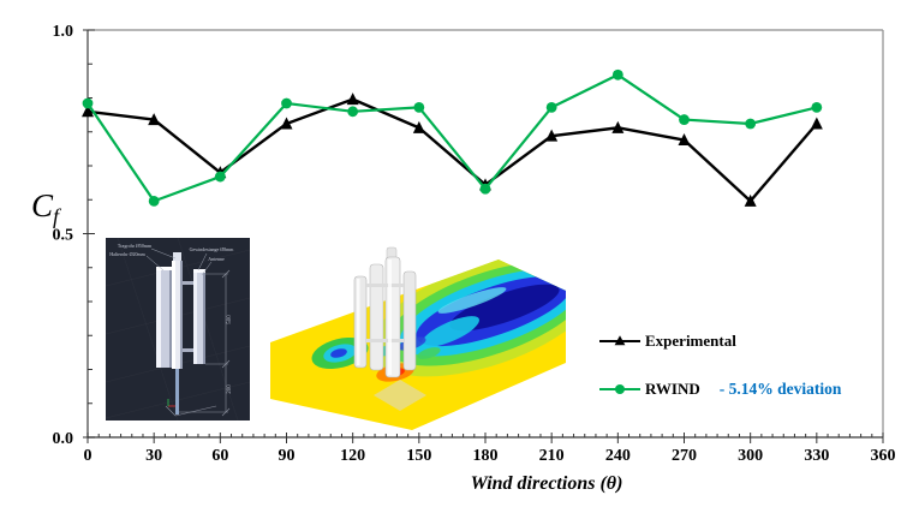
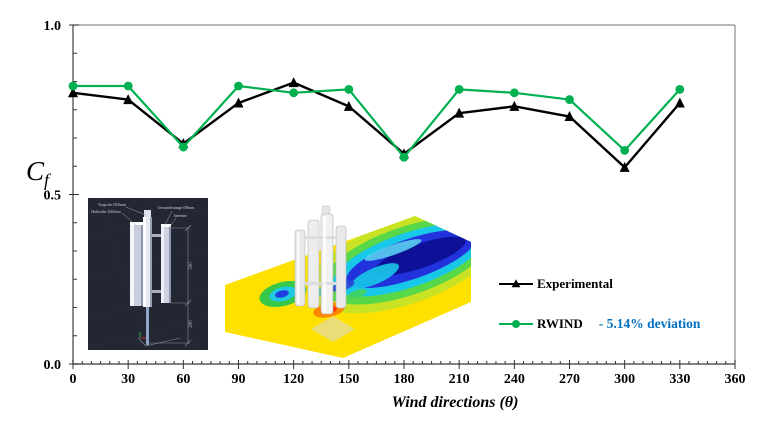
RWIND/30: 0.58 -> 0.82
RWIND/240: 0.89 -> 0.80
RWIND/300: 0.77 -> 0.63
